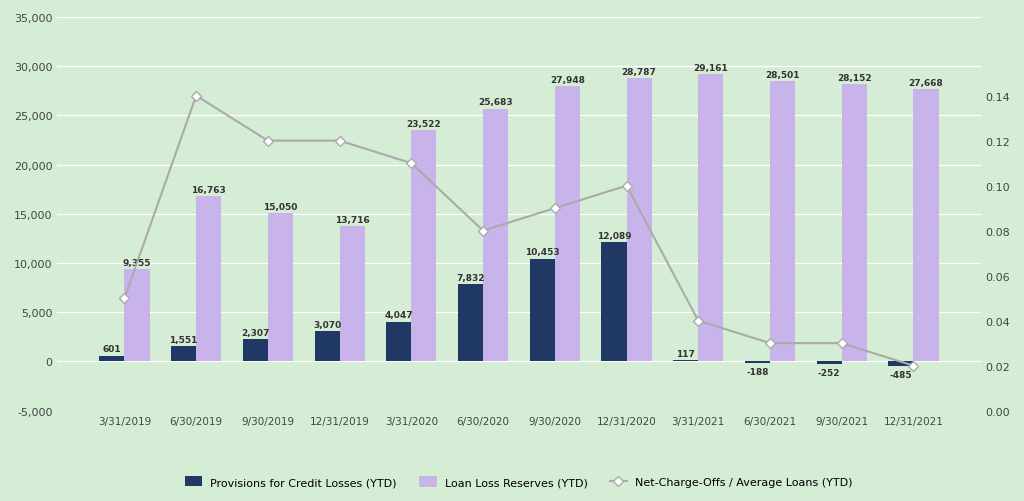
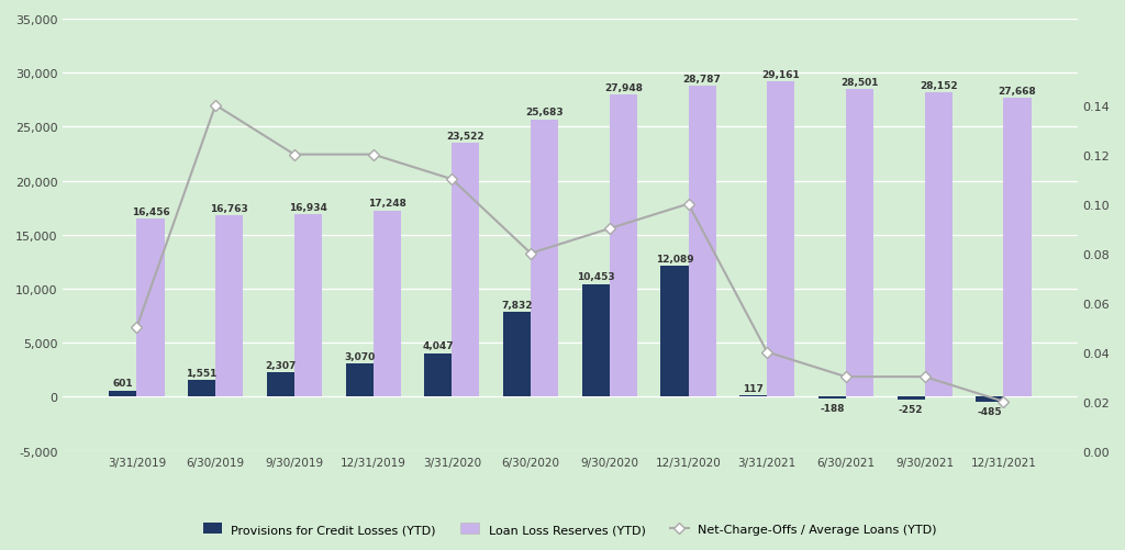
Loan Loss Reserves (YTD)/3/31/2019: 9,355 -> 16,456
Loan Loss Reserves (YTD)/9/30/2019: 15,050 -> 16,934
Loan Loss Reserves (YTD)/12/31/2019: 13,716 -> 17,248
